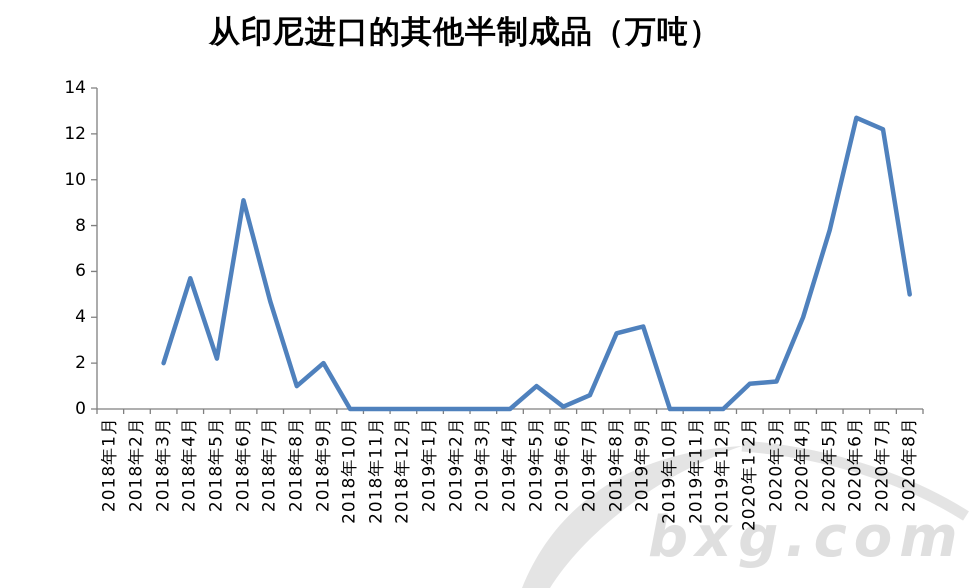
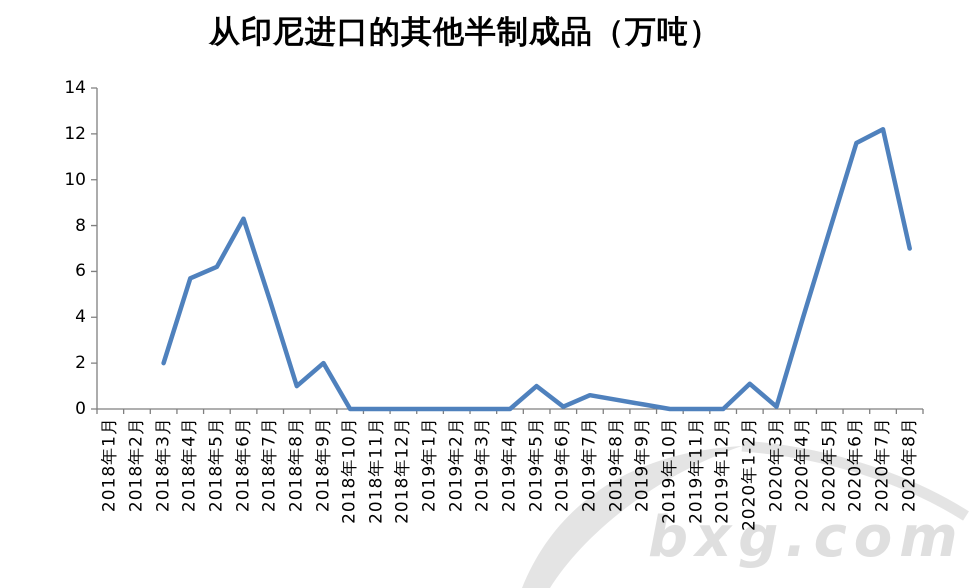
2018年5月: 2.2 -> 6.2
2018年6月: 9.1 -> 8.3
2019年8月: 3.3 -> 0.4
2019年9月: 3.6 -> 0.2
2020年3月: 1.2 -> 0.1
2020年6月: 12.7 -> 11.6
2020年8月: 5.0 -> 7.0
